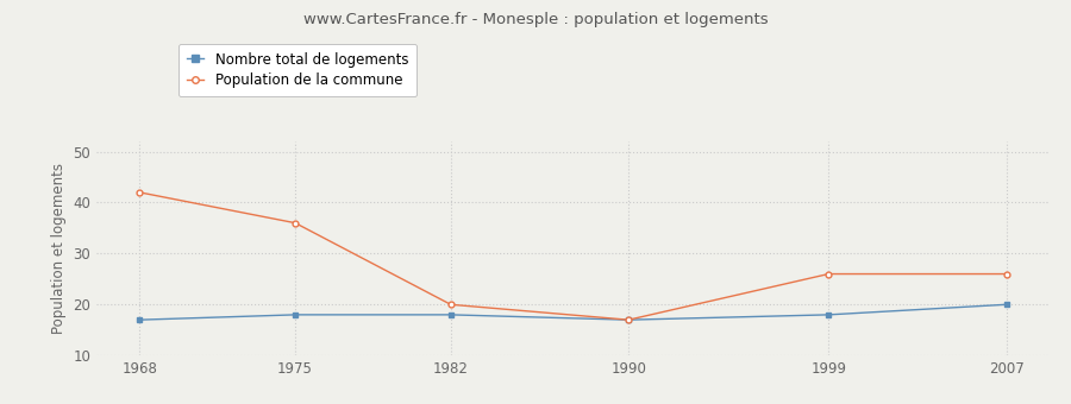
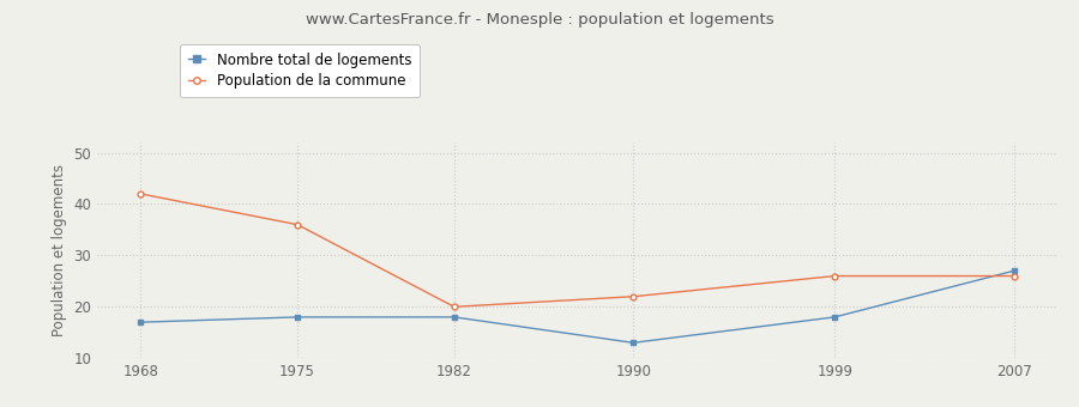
Nombre total de logements/1990: 17 -> 13
Population de la commune/1990: 17 -> 22
Nombre total de logements/2007: 20 -> 27
